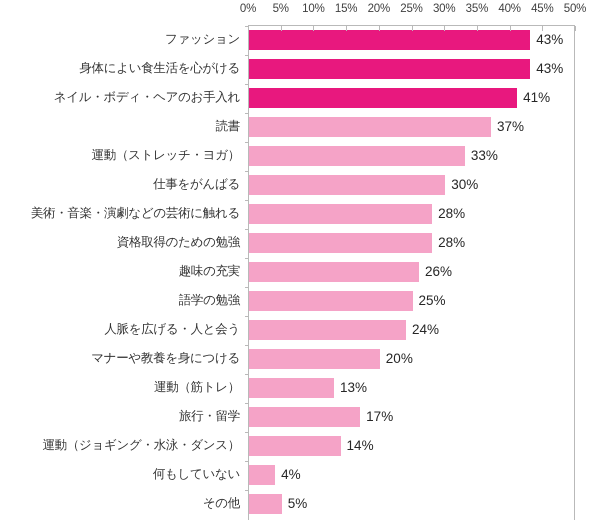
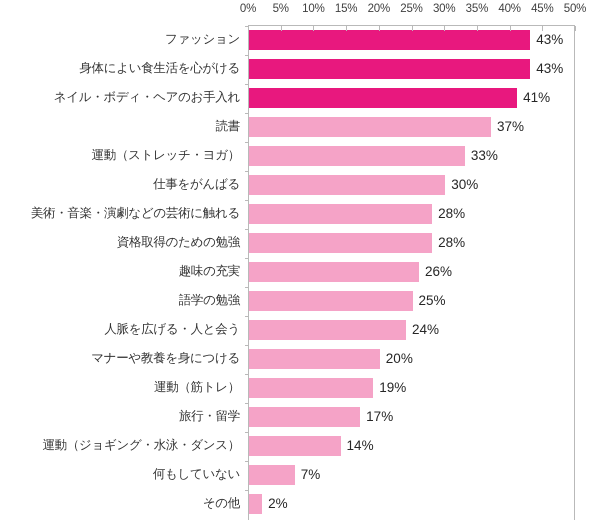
運動（筋トレ）: 13% -> 19%
何もしていない: 4% -> 7%
その他: 5% -> 2%
